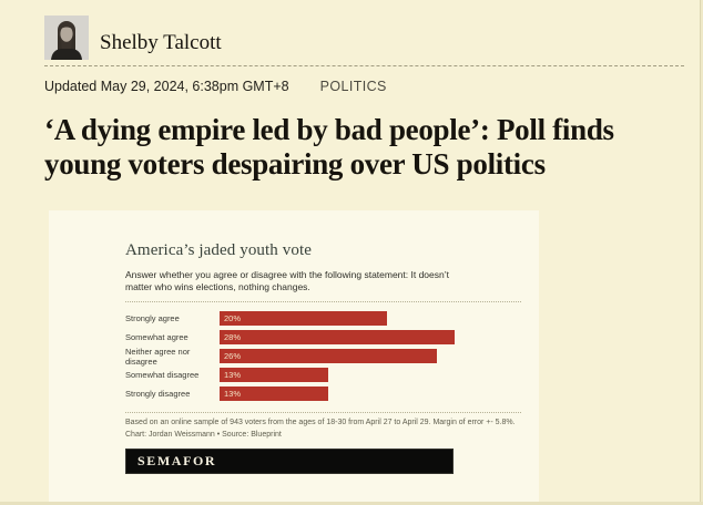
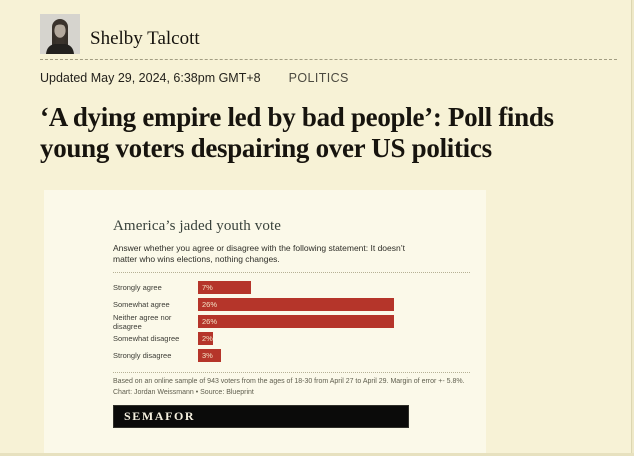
Strongly agree: 20% -> 7%
Somewhat agree: 28% -> 26%
Somewhat disagree: 13% -> 2%
Strongly disagree: 13% -> 3%
